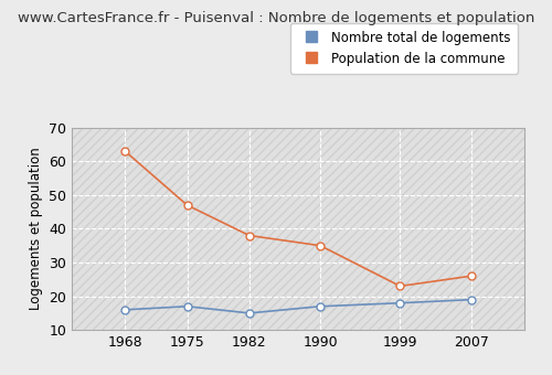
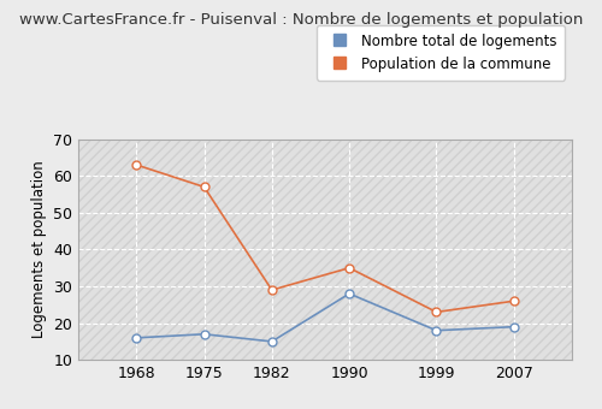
Population de la commune/1975: 47 -> 57
Population de la commune/1982: 38 -> 29
Nombre total de logements/1990: 17 -> 28
